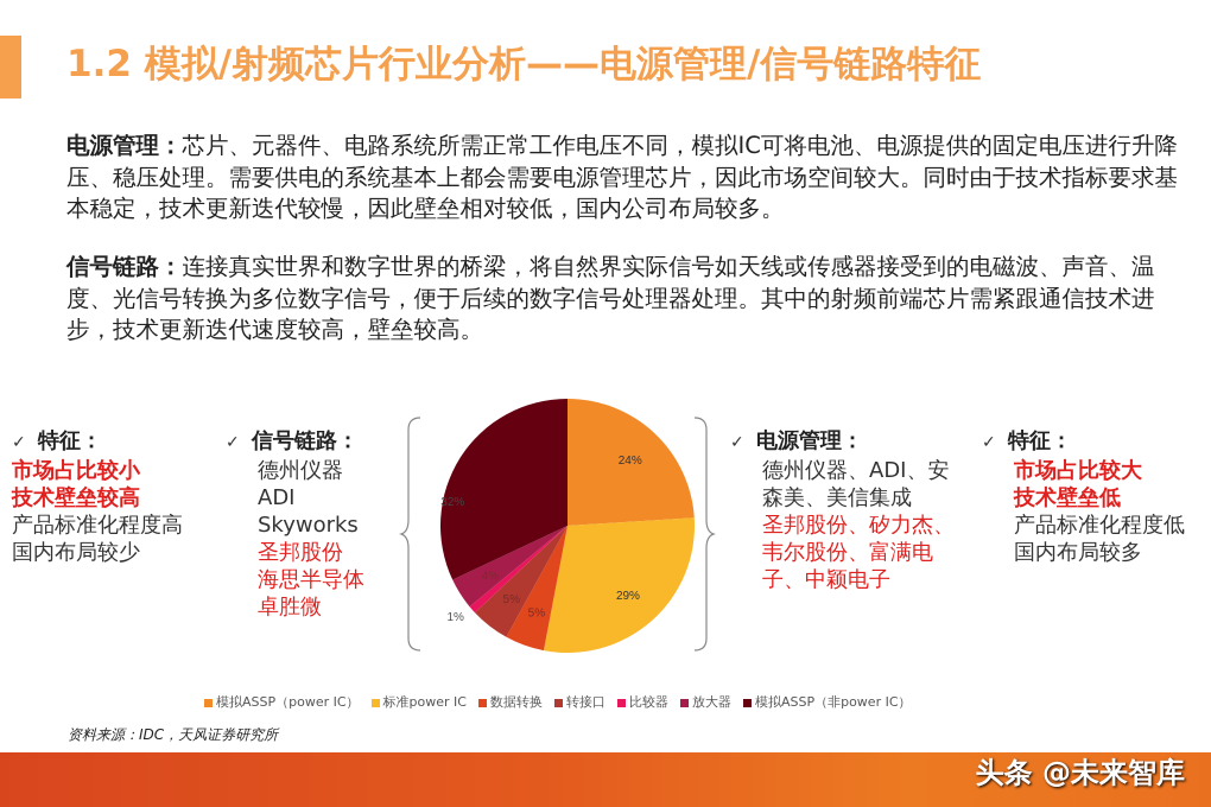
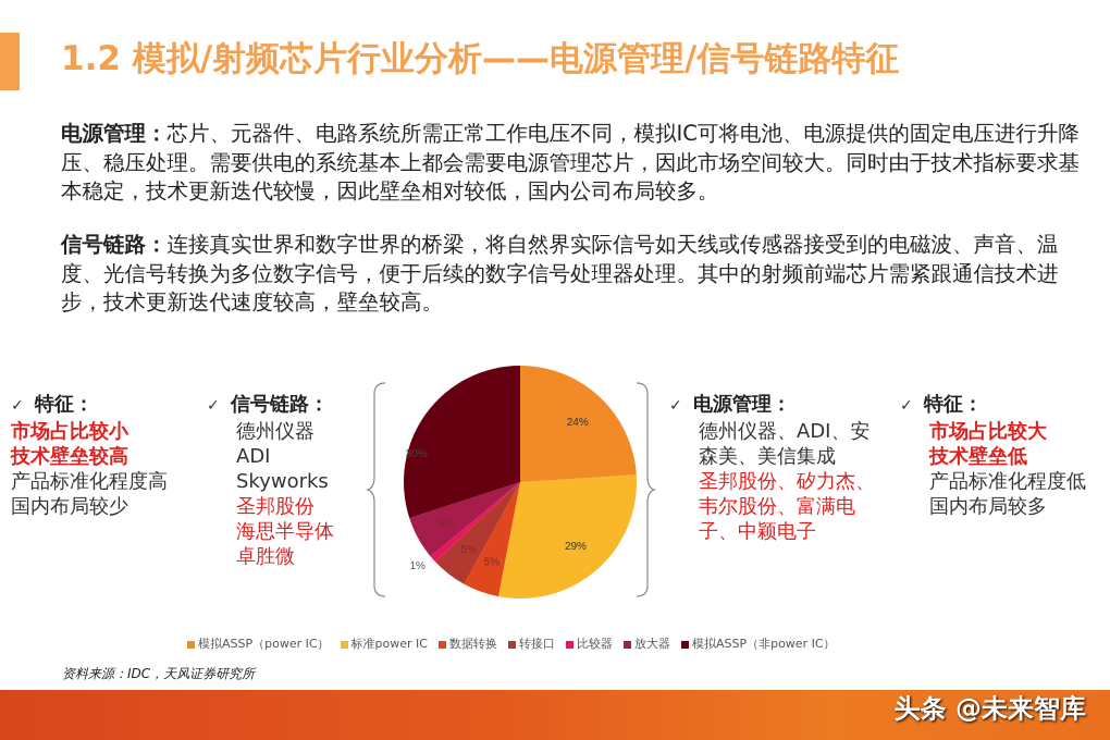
放大器: 4% -> 6%
模拟ASSP（非power IC）: 32% -> 30%
